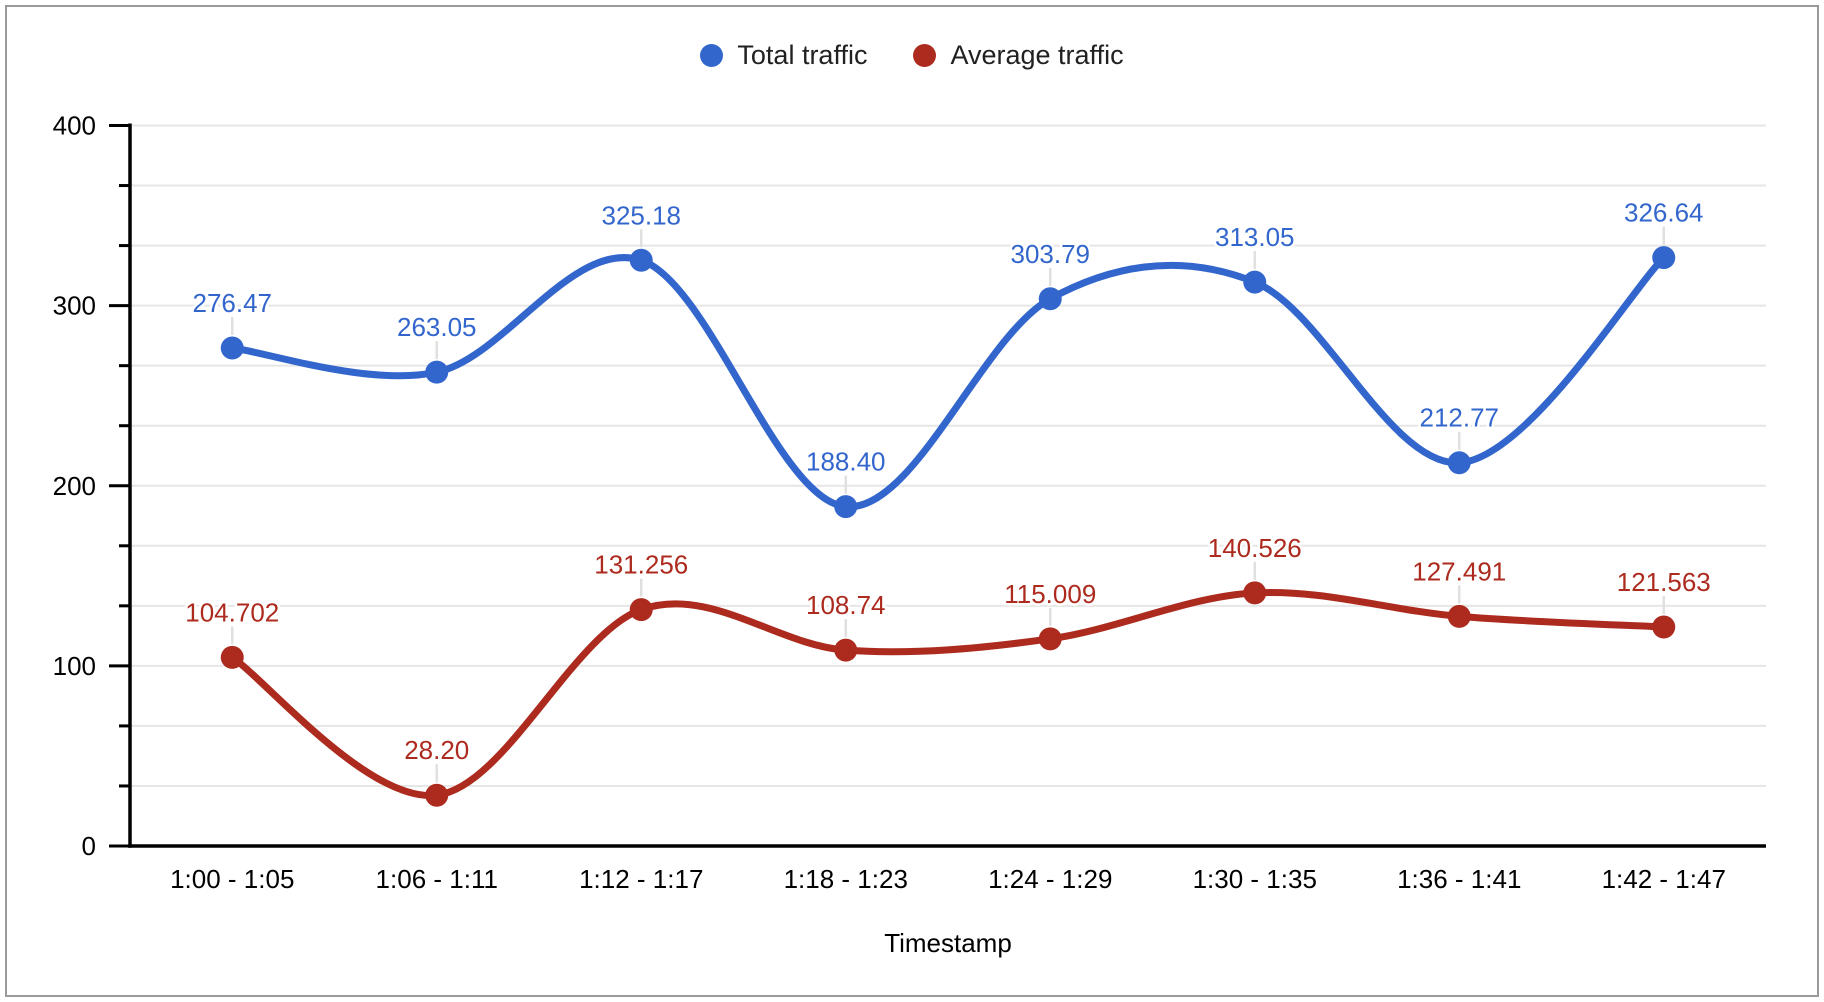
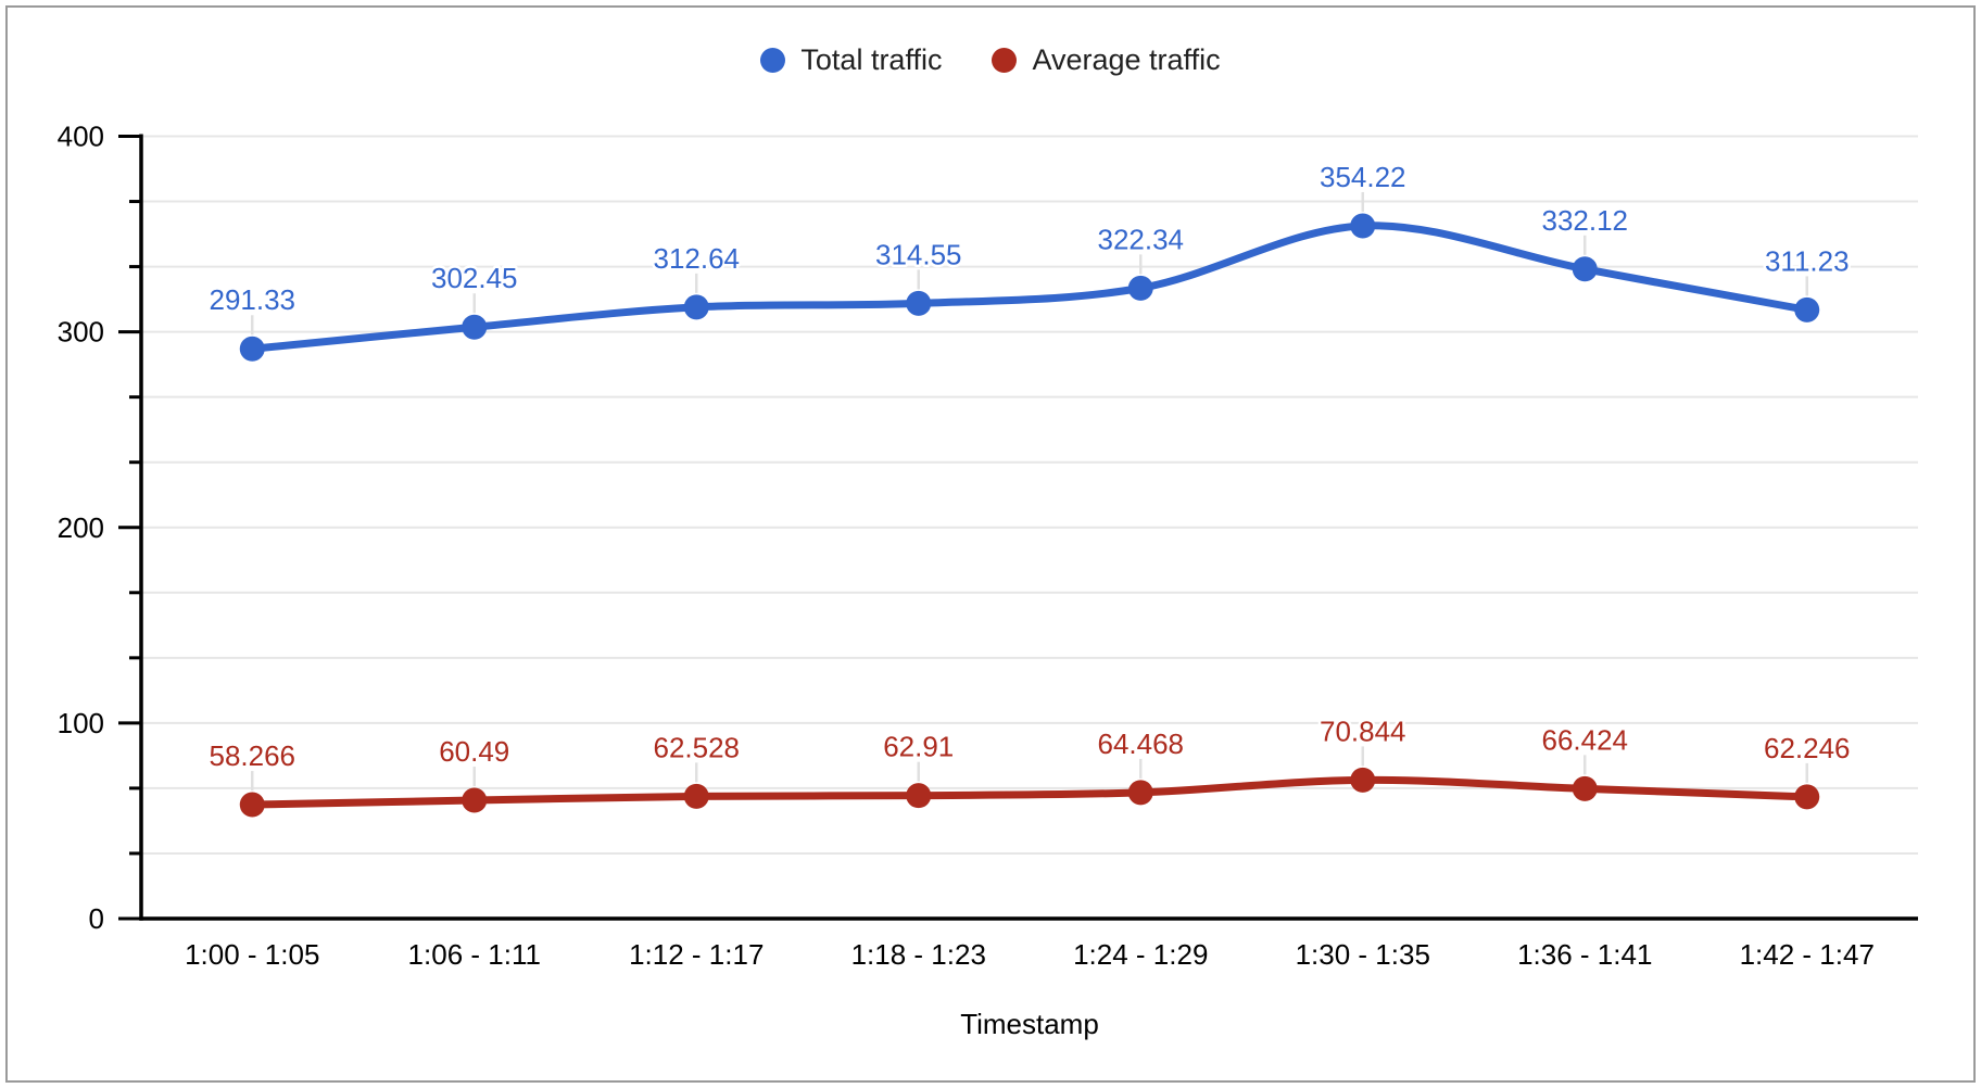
Total traffic/1:00 - 1:05: 276.47 -> 291.33
Average traffic/1:00 - 1:05: 104.702 -> 58.266
Total traffic/1:06 - 1:11: 263.05 -> 302.45
Average traffic/1:06 - 1:11: 28.20 -> 60.49
Total traffic/1:12 - 1:17: 325.18 -> 312.64
Average traffic/1:12 - 1:17: 131.256 -> 62.528
Total traffic/1:18 - 1:23: 188.40 -> 314.55
Average traffic/1:18 - 1:23: 108.74 -> 62.91
Total traffic/1:24 - 1:29: 303.79 -> 322.34
Average traffic/1:24 - 1:29: 115.009 -> 64.468
Total traffic/1:30 - 1:35: 313.05 -> 354.22
Average traffic/1:30 - 1:35: 140.526 -> 70.844
Total traffic/1:36 - 1:41: 212.77 -> 332.12
Average traffic/1:36 - 1:41: 127.491 -> 66.424
Total traffic/1:42 - 1:47: 326.64 -> 311.23
Average traffic/1:42 - 1:47: 121.563 -> 62.246
